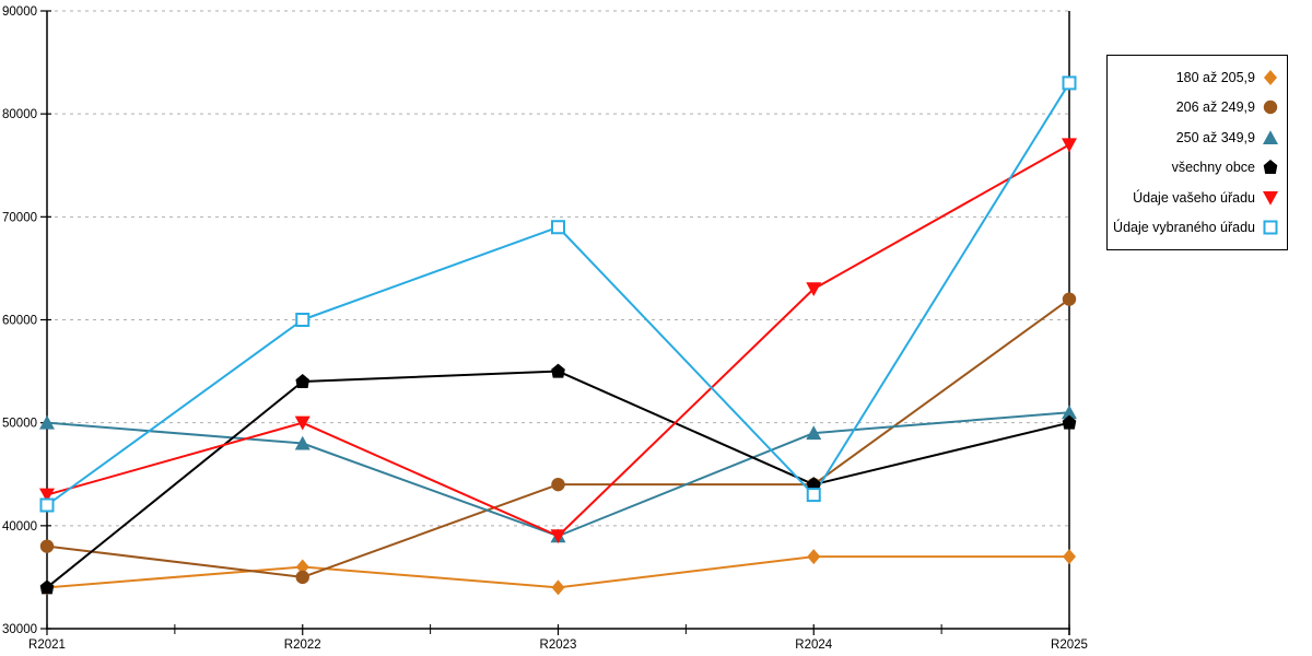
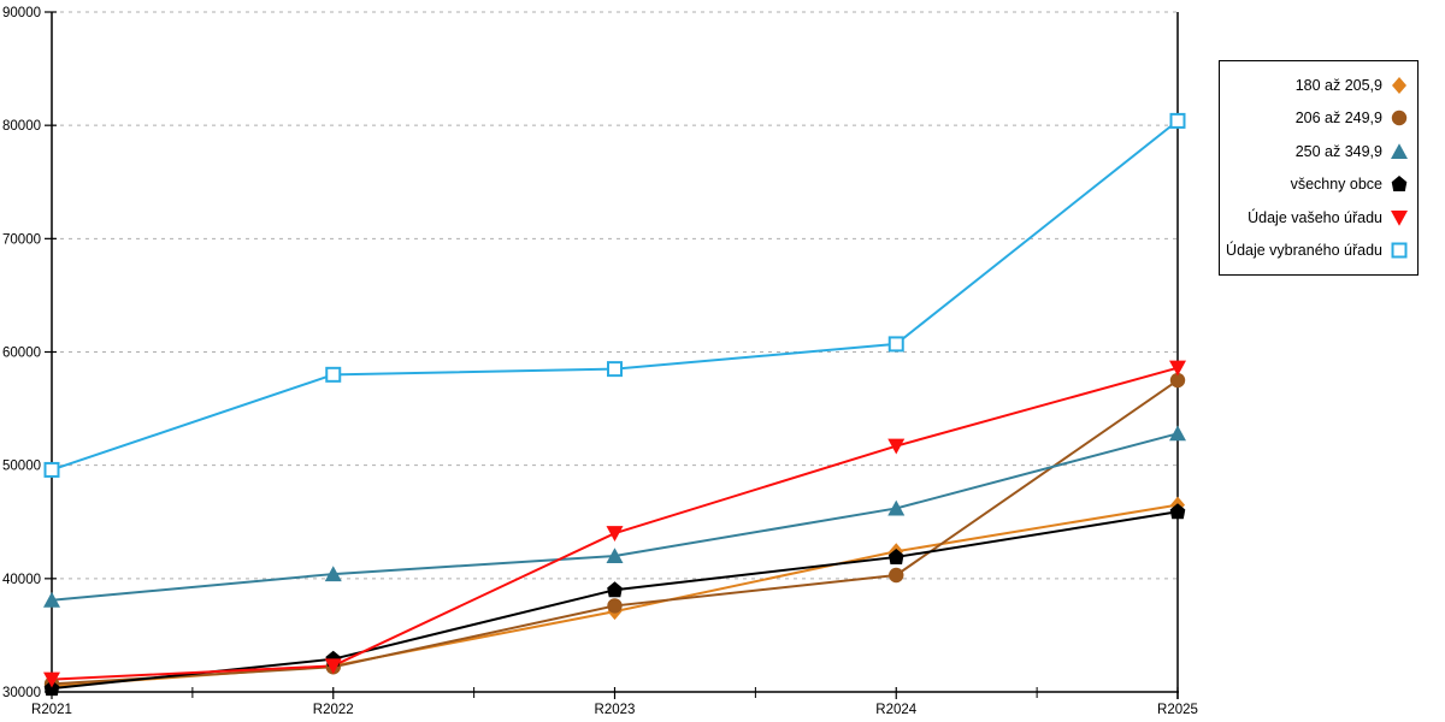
180 až 205,9/R2021: 34000 -> 30000
206 až 249,9/R2021: 38000 -> 31000
250 až 349,9/R2021: 50000 -> 38000
všechny obce/R2021: 34000 -> 30000
Údaje vašeho úřadu/R2021: 43000 -> 31000
Údaje vybraného úřadu/R2021: 42000 -> 50000
180 až 205,9/R2022: 36000 -> 32000
206 až 249,9/R2022: 35000 -> 32000
250 až 349,9/R2022: 48000 -> 40000
všechny obce/R2022: 54000 -> 33000
Údaje vašeho úřadu/R2022: 50000 -> 32000
Údaje vybraného úřadu/R2022: 60000 -> 58000
180 až 205,9/R2023: 34000 -> 37000
206 až 249,9/R2023: 44000 -> 38000
250 až 349,9/R2023: 39000 -> 42000
všechny obce/R2023: 55000 -> 39000
Údaje vašeho úřadu/R2023: 39000 -> 44000
Údaje vybraného úřadu/R2023: 69000 -> 58000
180 až 205,9/R2024: 37000 -> 42000
206 až 249,9/R2024: 44000 -> 40000
250 až 349,9/R2024: 49000 -> 46000
všechny obce/R2024: 44000 -> 42000
Údaje vašeho úřadu/R2024: 63000 -> 52000
Údaje vybraného úřadu/R2024: 43000 -> 61000
180 až 205,9/R2025: 37000 -> 46000
206 až 249,9/R2025: 62000 -> 58000
250 až 349,9/R2025: 51000 -> 53000
všechny obce/R2025: 50000 -> 46000
Údaje vašeho úřadu/R2025: 77000 -> 59000
Údaje vybraného úřadu/R2025: 83000 -> 80000
